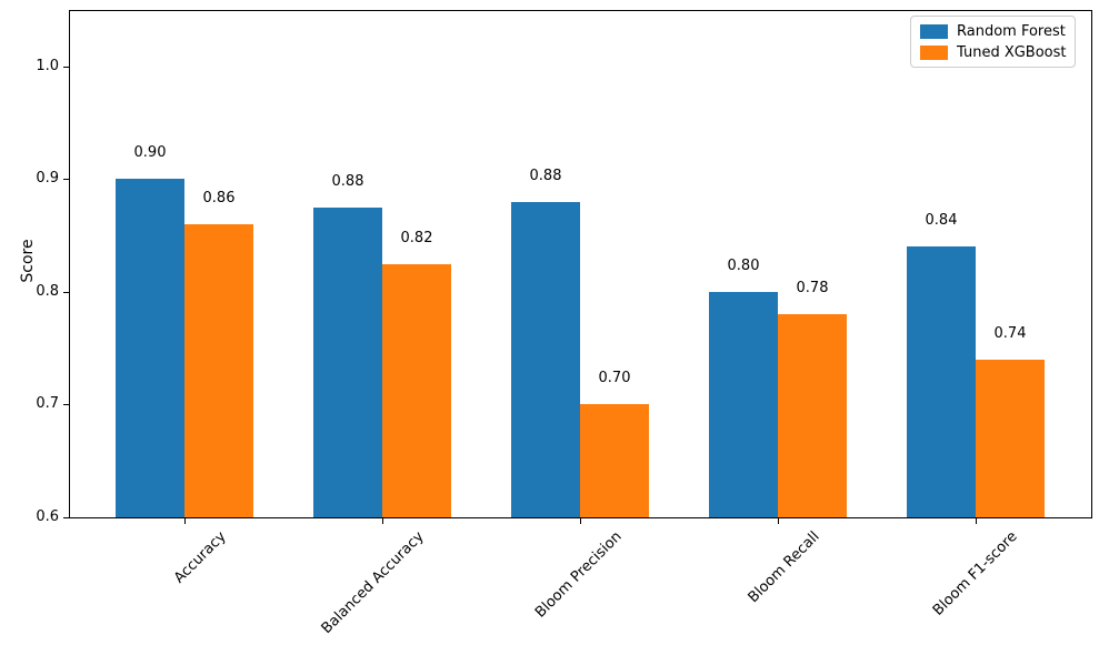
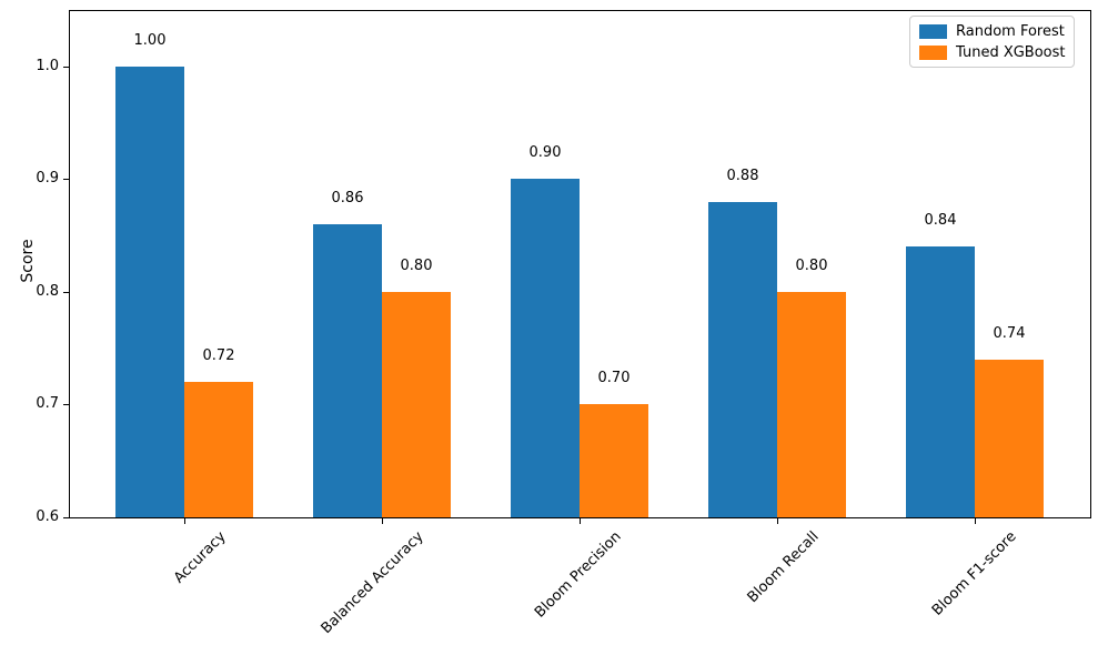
Random Forest/Accuracy: 0.90 -> 1.00
Tuned XGBoost/Accuracy: 0.86 -> 0.72
Random Forest/Balanced Accuracy: 0.88 -> 0.86
Tuned XGBoost/Balanced Accuracy: 0.82 -> 0.80
Random Forest/Bloom Precision: 0.88 -> 0.90
Random Forest/Bloom Recall: 0.80 -> 0.88
Tuned XGBoost/Bloom Recall: 0.78 -> 0.80
